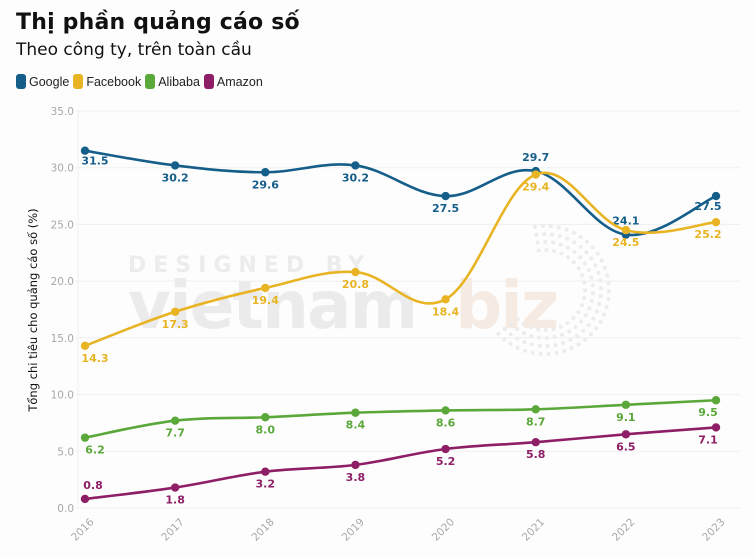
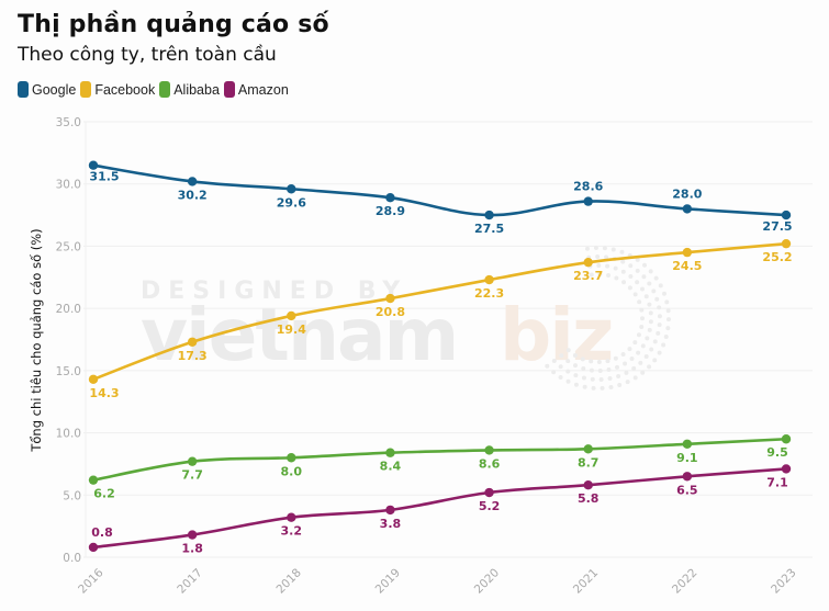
Google/2019: 30.2 -> 28.9
Facebook/2020: 18.4 -> 22.3
Google/2021: 29.7 -> 28.6
Facebook/2021: 29.4 -> 23.7
Google/2022: 24.1 -> 28.0
